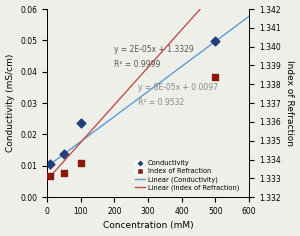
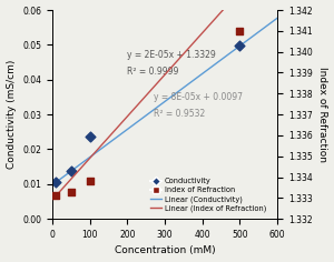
Index of Refraction/500: 1.3384 -> 1.3410
